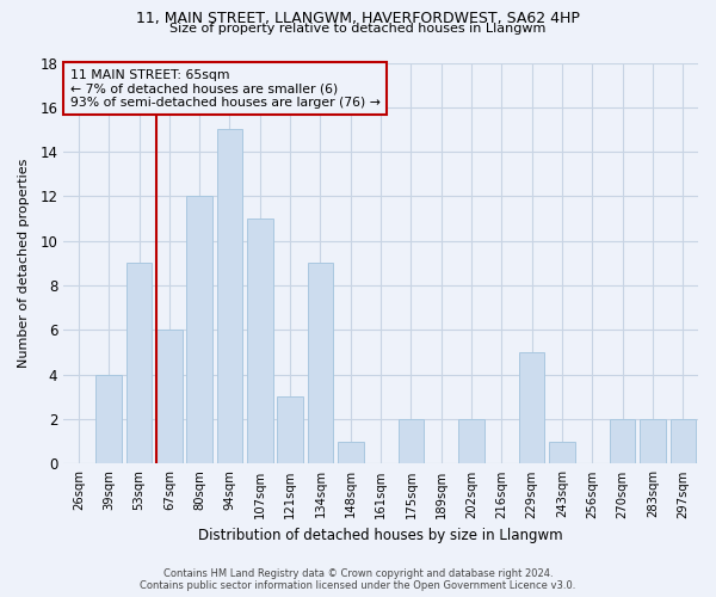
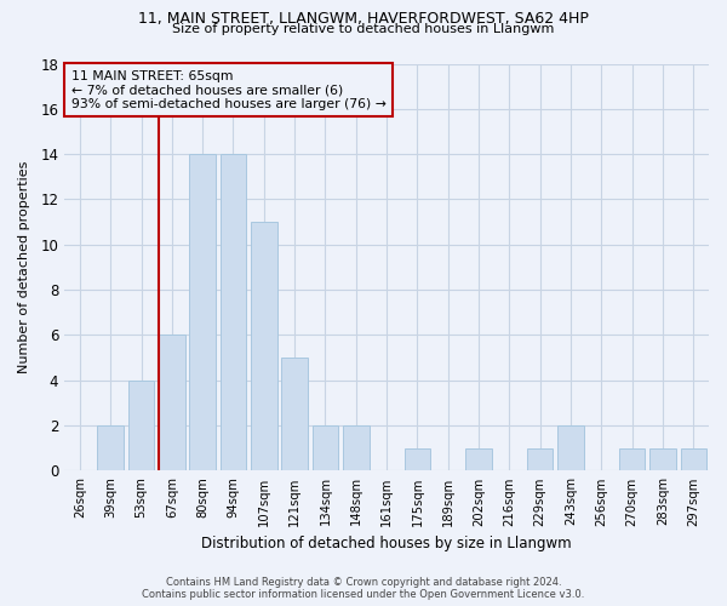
39sqm: 4 -> 2
53sqm: 9 -> 4
80sqm: 12 -> 14
94sqm: 15 -> 14
121sqm: 3 -> 5
134sqm: 9 -> 2
148sqm: 1 -> 2
175sqm: 2 -> 1
202sqm: 2 -> 1
229sqm: 5 -> 1
243sqm: 1 -> 2
270sqm: 2 -> 1
283sqm: 2 -> 1
297sqm: 2 -> 1
